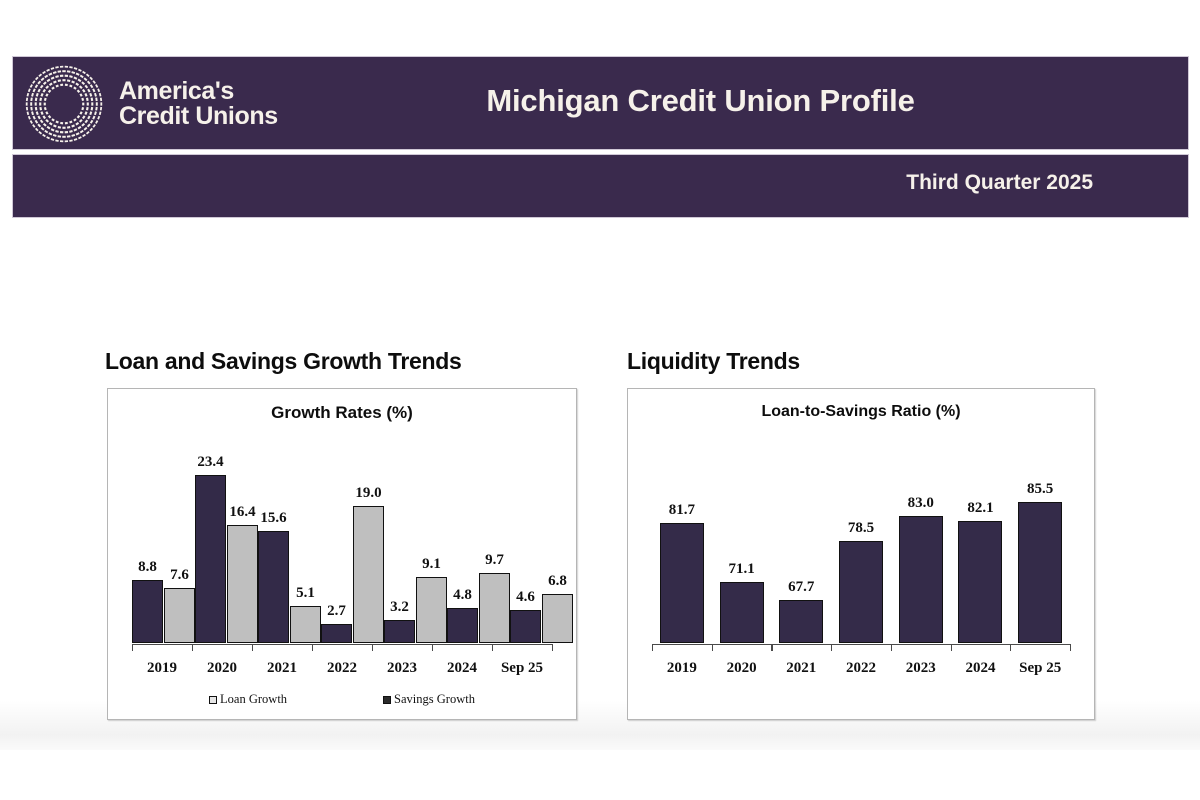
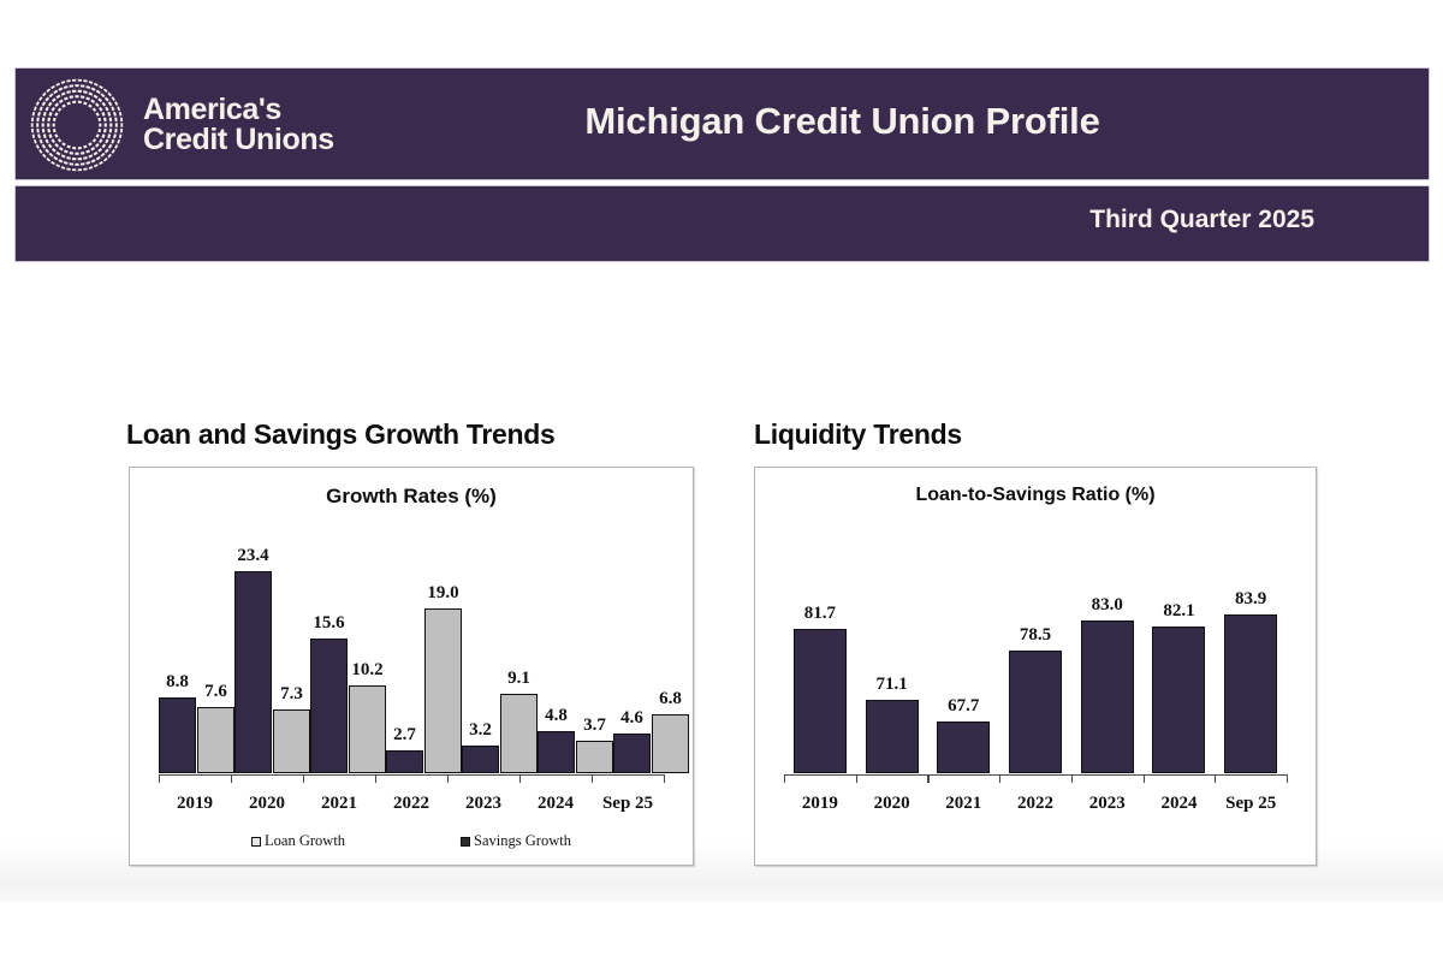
Growth Rates (%)/Savings Growth/2020: 16.4 -> 7.3
Growth Rates (%)/Savings Growth/2021: 5.1 -> 10.2
Growth Rates (%)/Savings Growth/2024: 9.7 -> 3.7
Loan-to-Savings Ratio (%)/Sep 25: 85.5 -> 83.9
